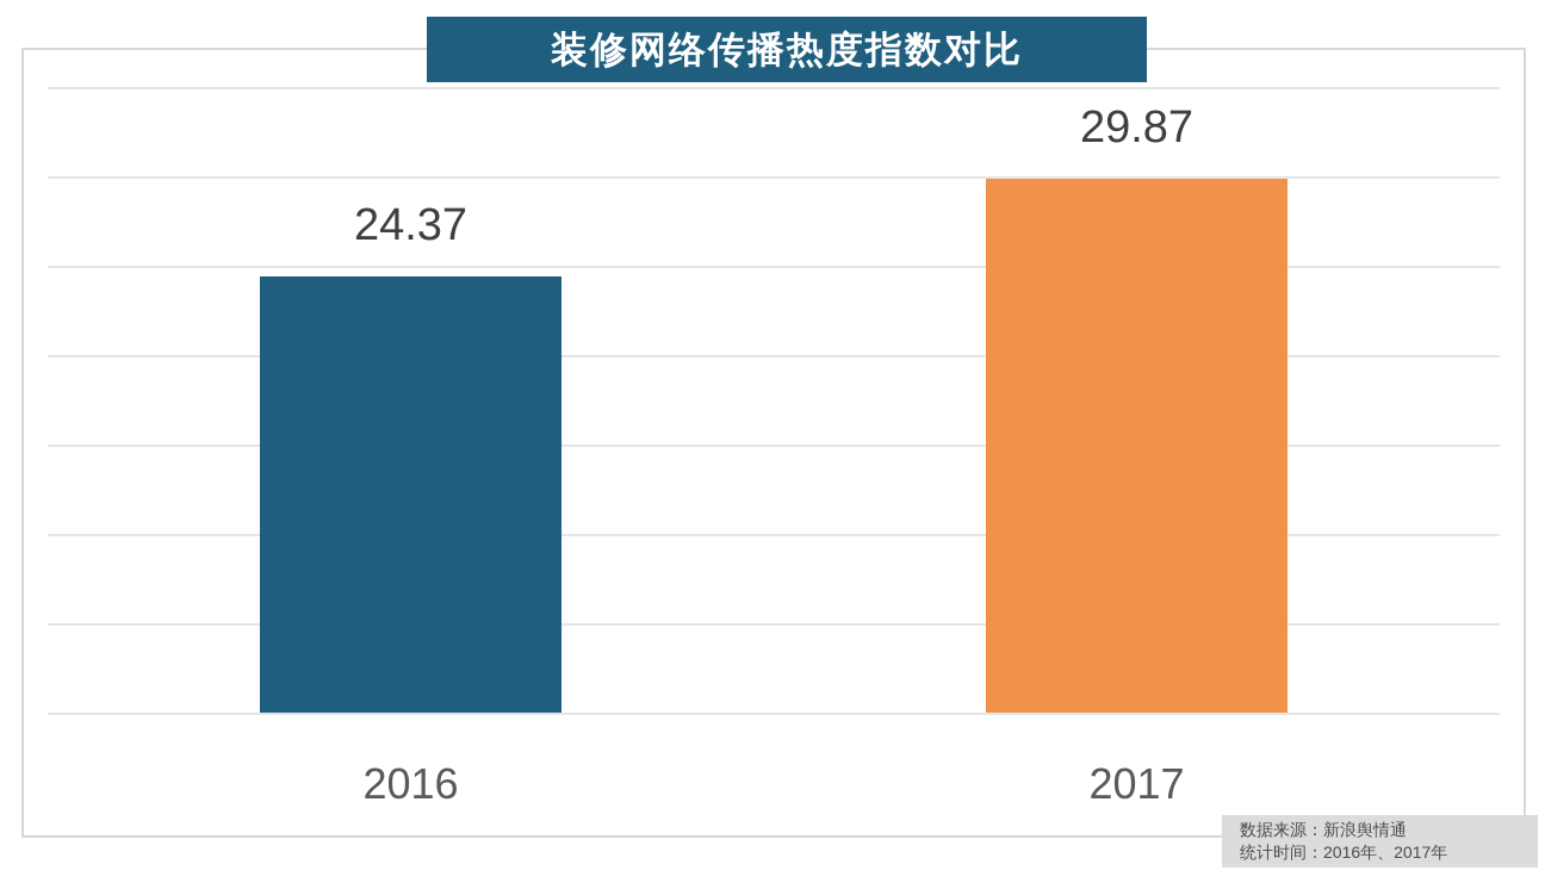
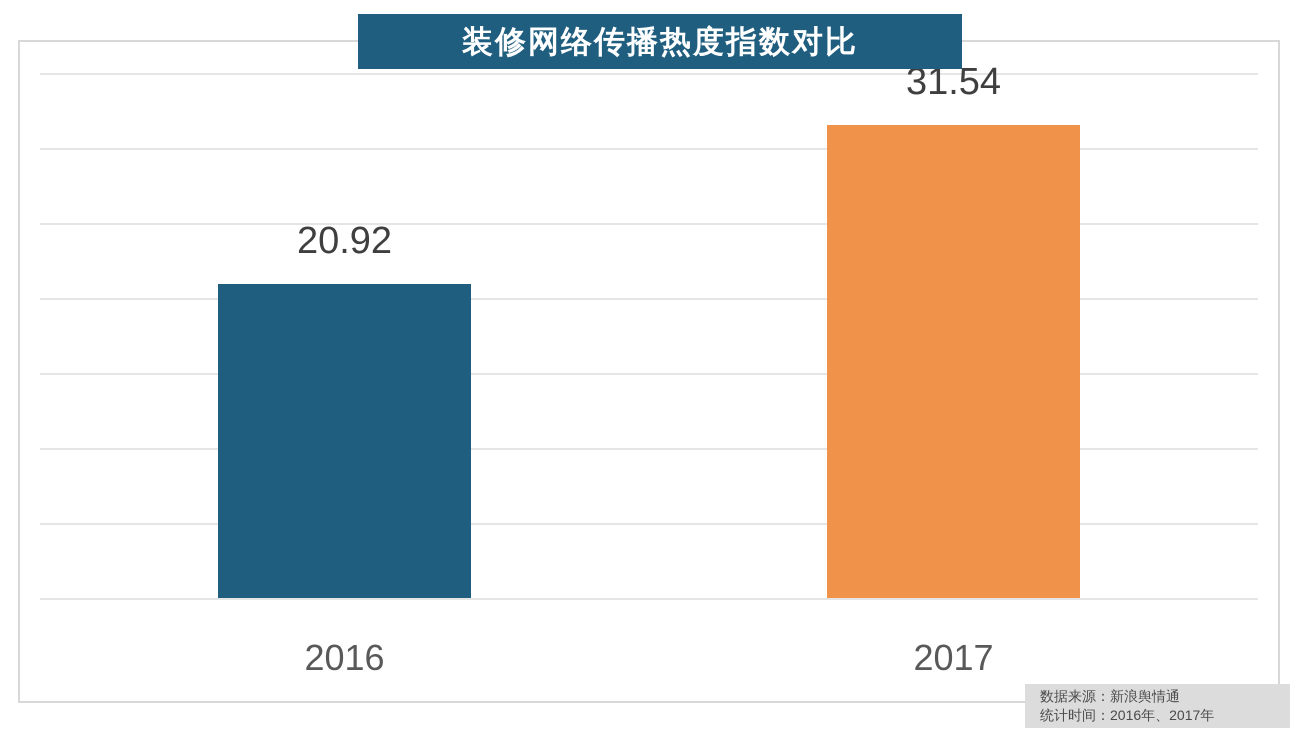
2016: 24.37 -> 20.92
2017: 29.87 -> 31.54
